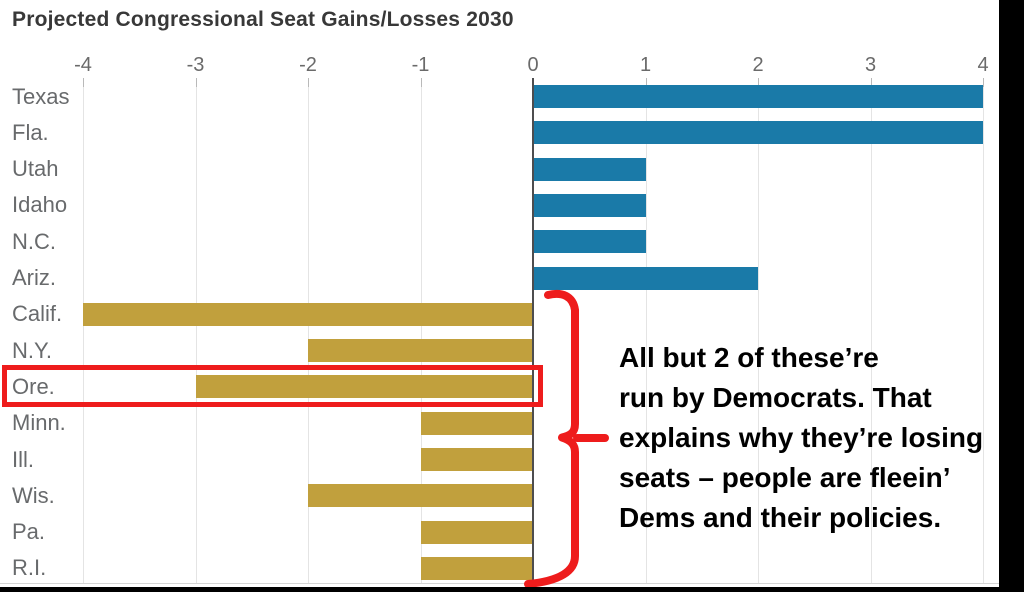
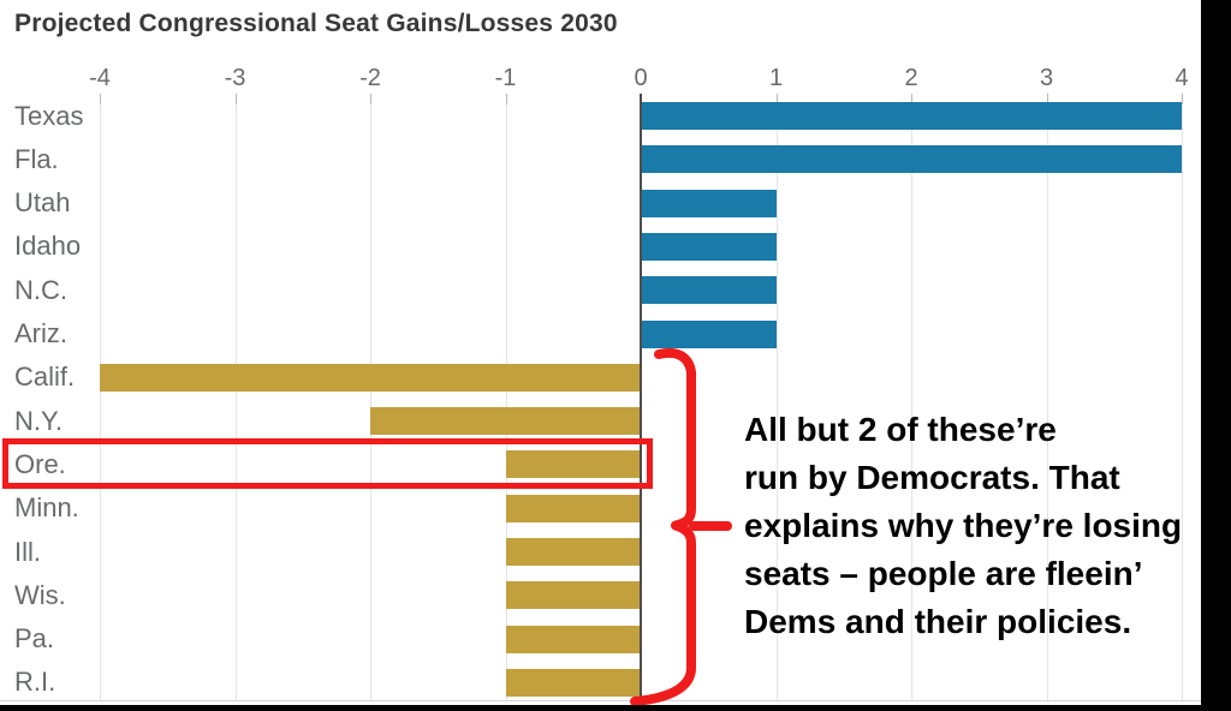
Ariz.: 2 -> 1
Ore.: -3 -> -1
Wis.: -2 -> -1
